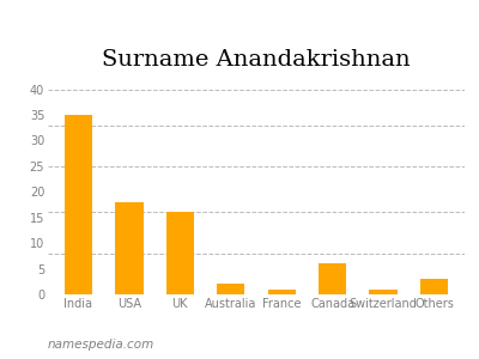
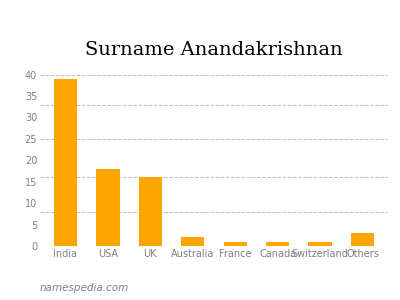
India: 35 -> 39
Canada: 6 -> 1
